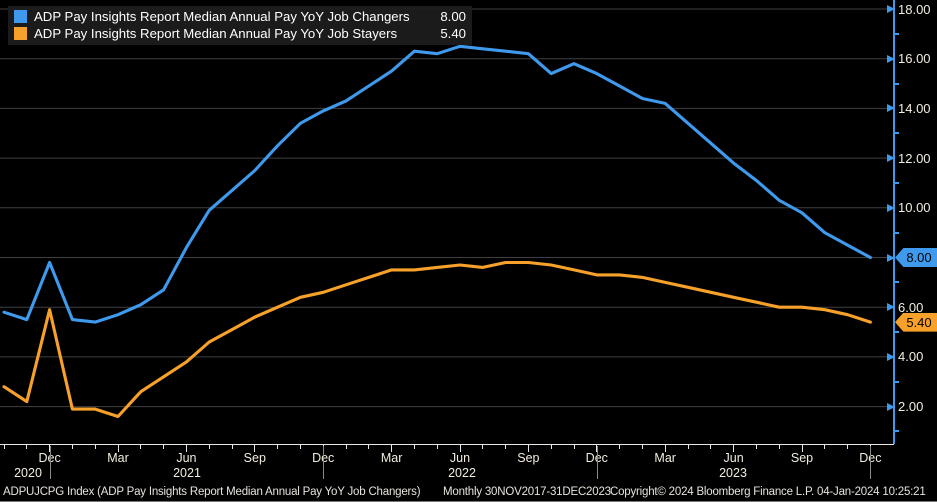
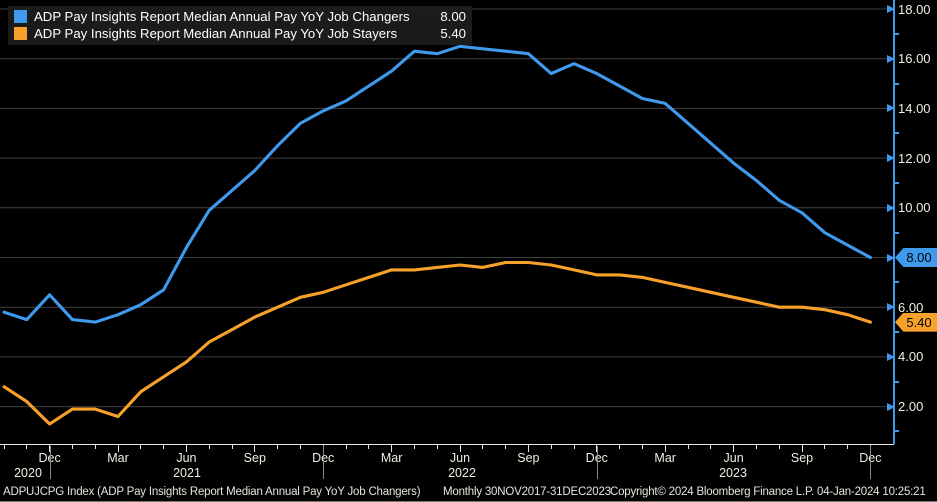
ADP Pay Insights Report Median Annual Pay YoY Job Changers/Dec 2020: 7.8 -> 6.5
ADP Pay Insights Report Median Annual Pay YoY Job Stayers/Dec 2020: 5.9 -> 1.3
